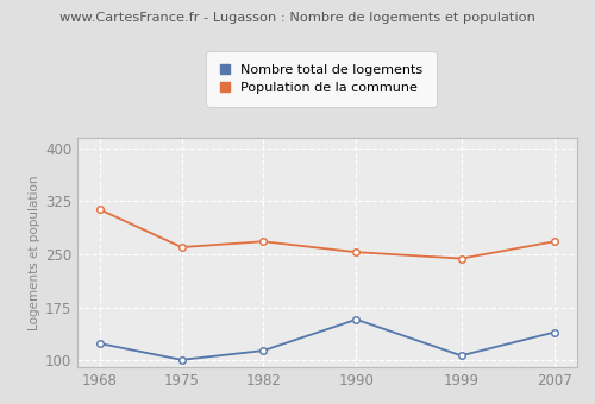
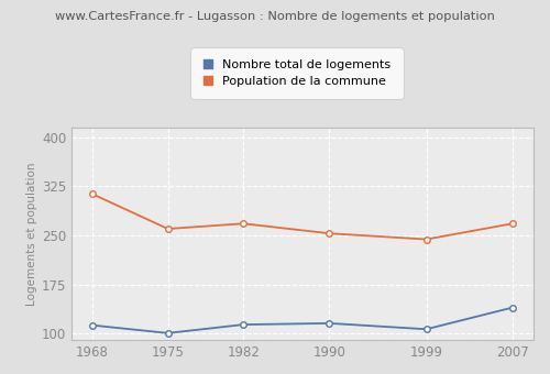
Nombre total de logements/1968: 124 -> 113
Nombre total de logements/1990: 158 -> 116
